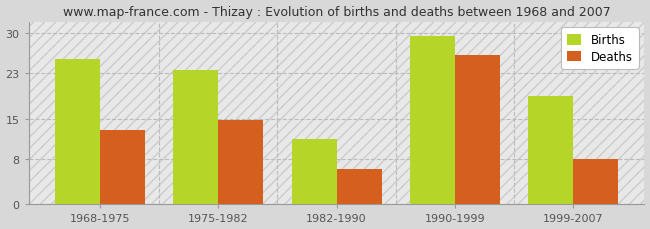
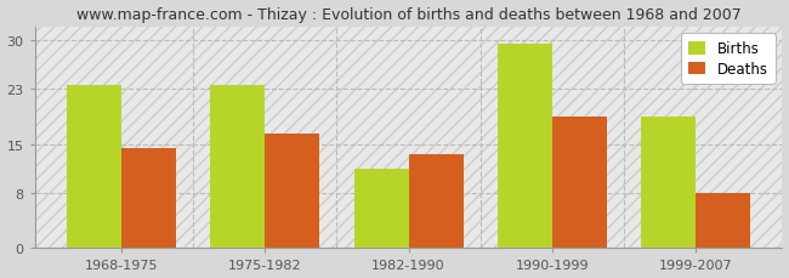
Births/1968-1975: 25.4 -> 23.5
Deaths/1968-1975: 13.0 -> 14.5
Deaths/1975-1982: 14.8 -> 16.5
Deaths/1982-1990: 6.2 -> 13.5
Deaths/1990-1999: 26.2 -> 19.0
